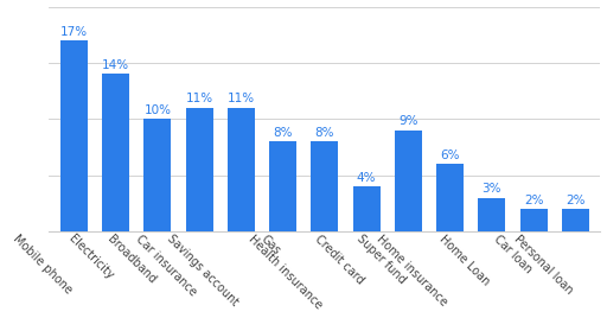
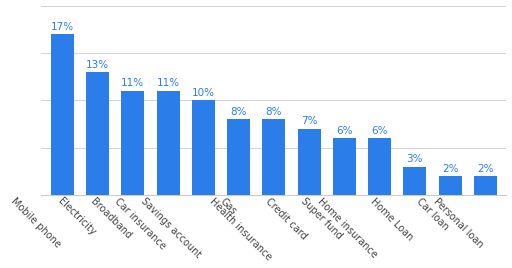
Electricity: 14% -> 13%
Broadband: 10% -> 11%
Savings account: 11% -> 10%
Credit card: 4% -> 7%
Super fund: 9% -> 6%
